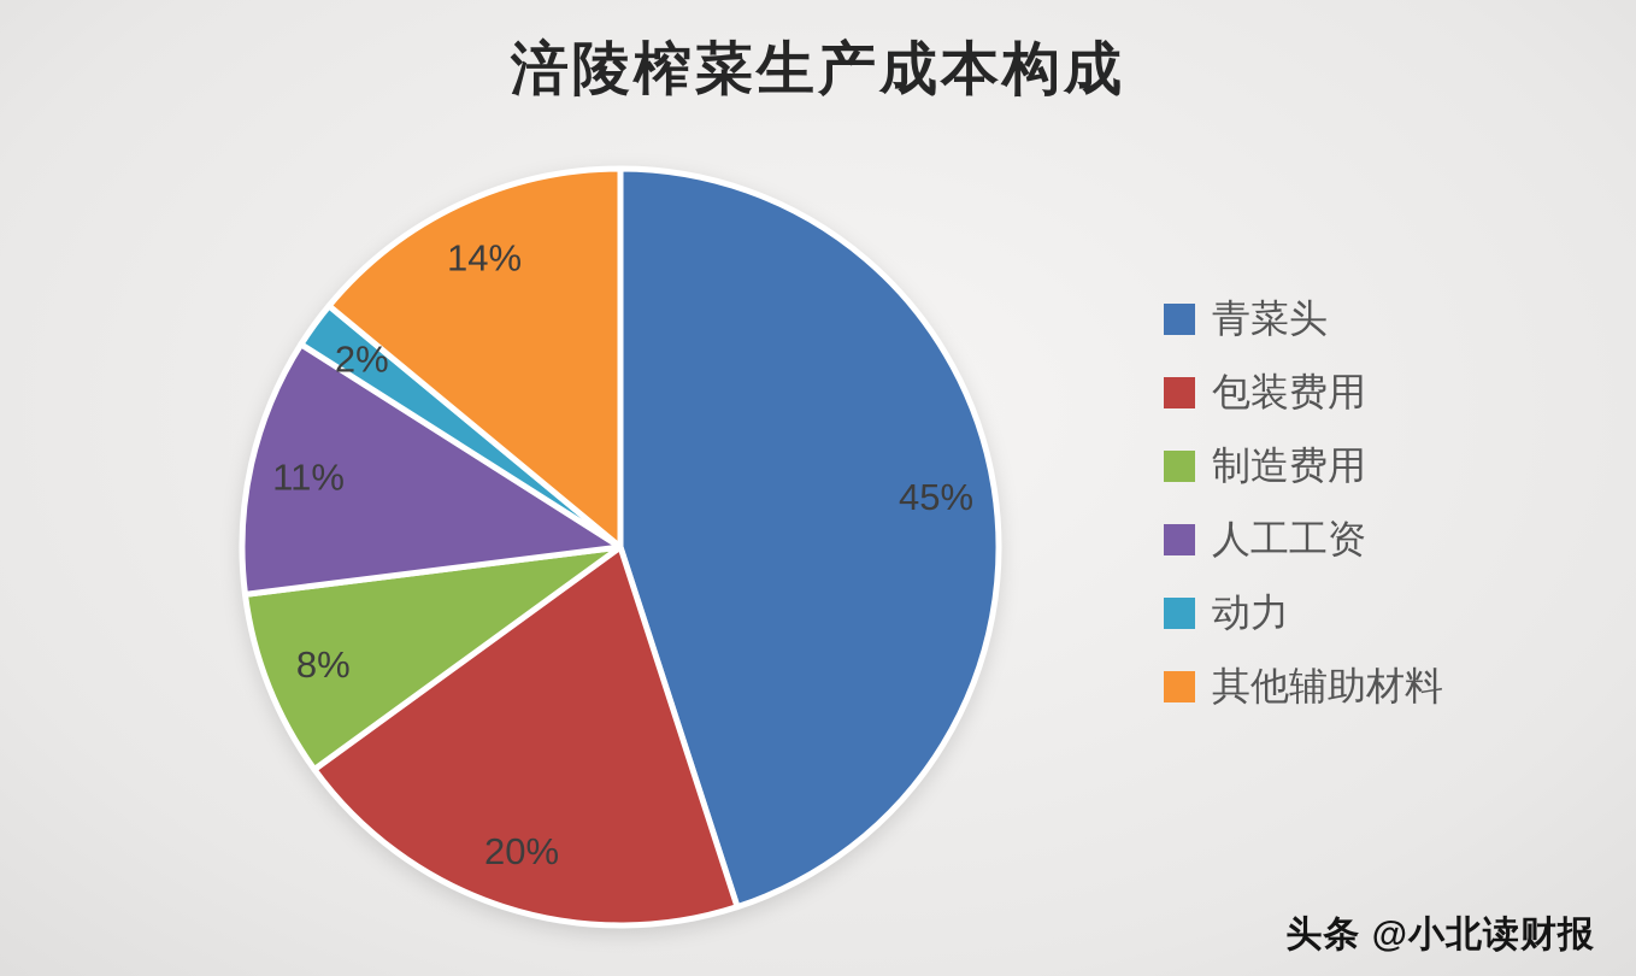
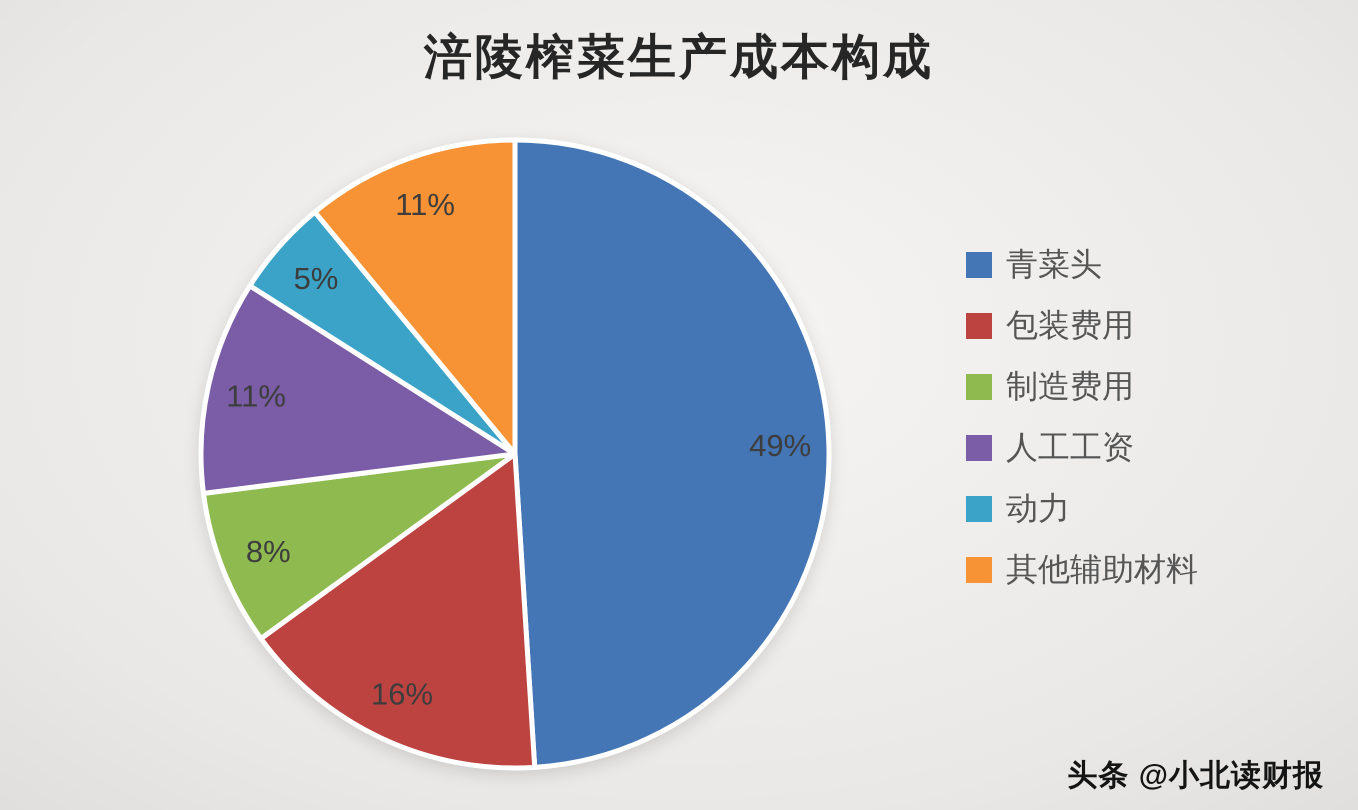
青菜头: 45% -> 49%
包装费用: 20% -> 16%
动力: 2% -> 5%
其他辅助材料: 14% -> 11%
